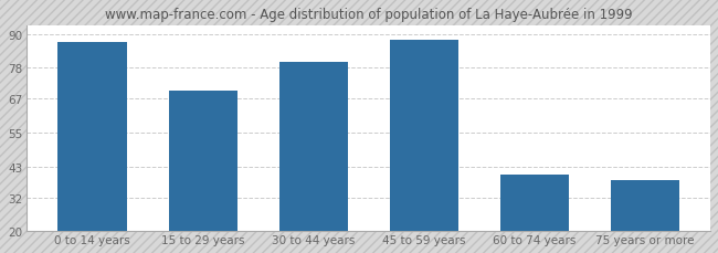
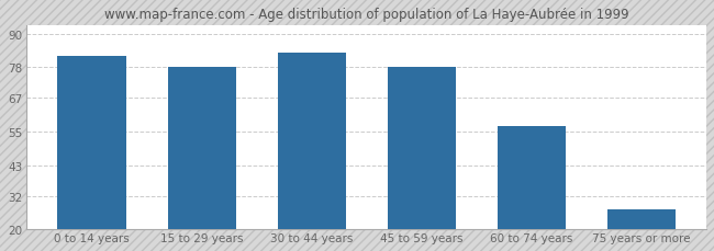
0 to 14 years: 87 -> 82
15 to 29 years: 70 -> 78
30 to 44 years: 80 -> 83
45 to 59 years: 88 -> 78
60 to 74 years: 40 -> 57
75 years or more: 38 -> 27
